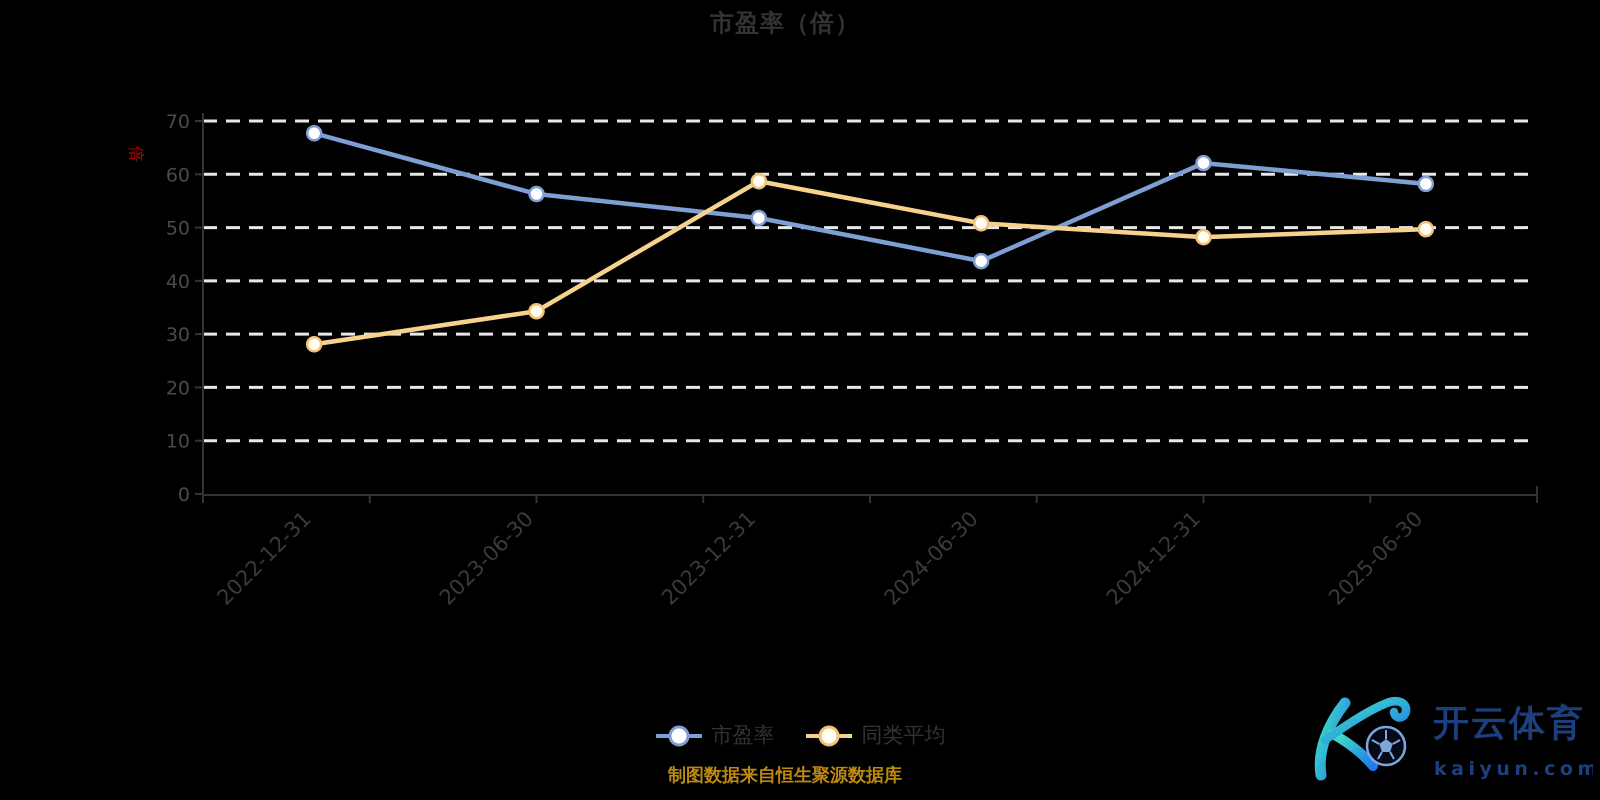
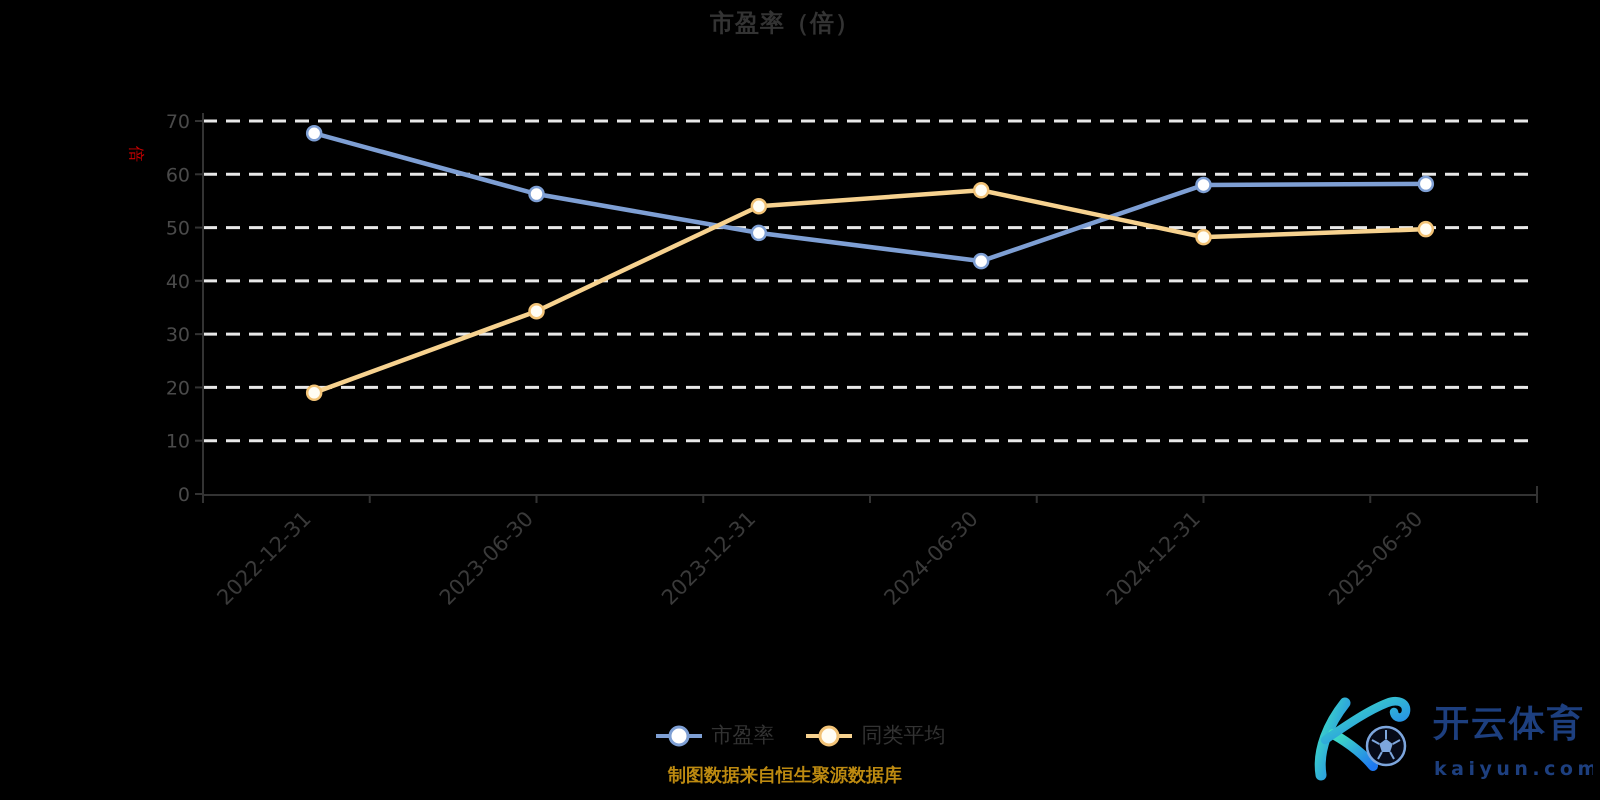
同类平均/2022-12-31: 28 -> 19
市盈率/2023-12-31: 52 -> 49
同类平均/2023-12-31: 59 -> 54
同类平均/2024-06-30: 51 -> 57
市盈率/2024-12-31: 62 -> 58
